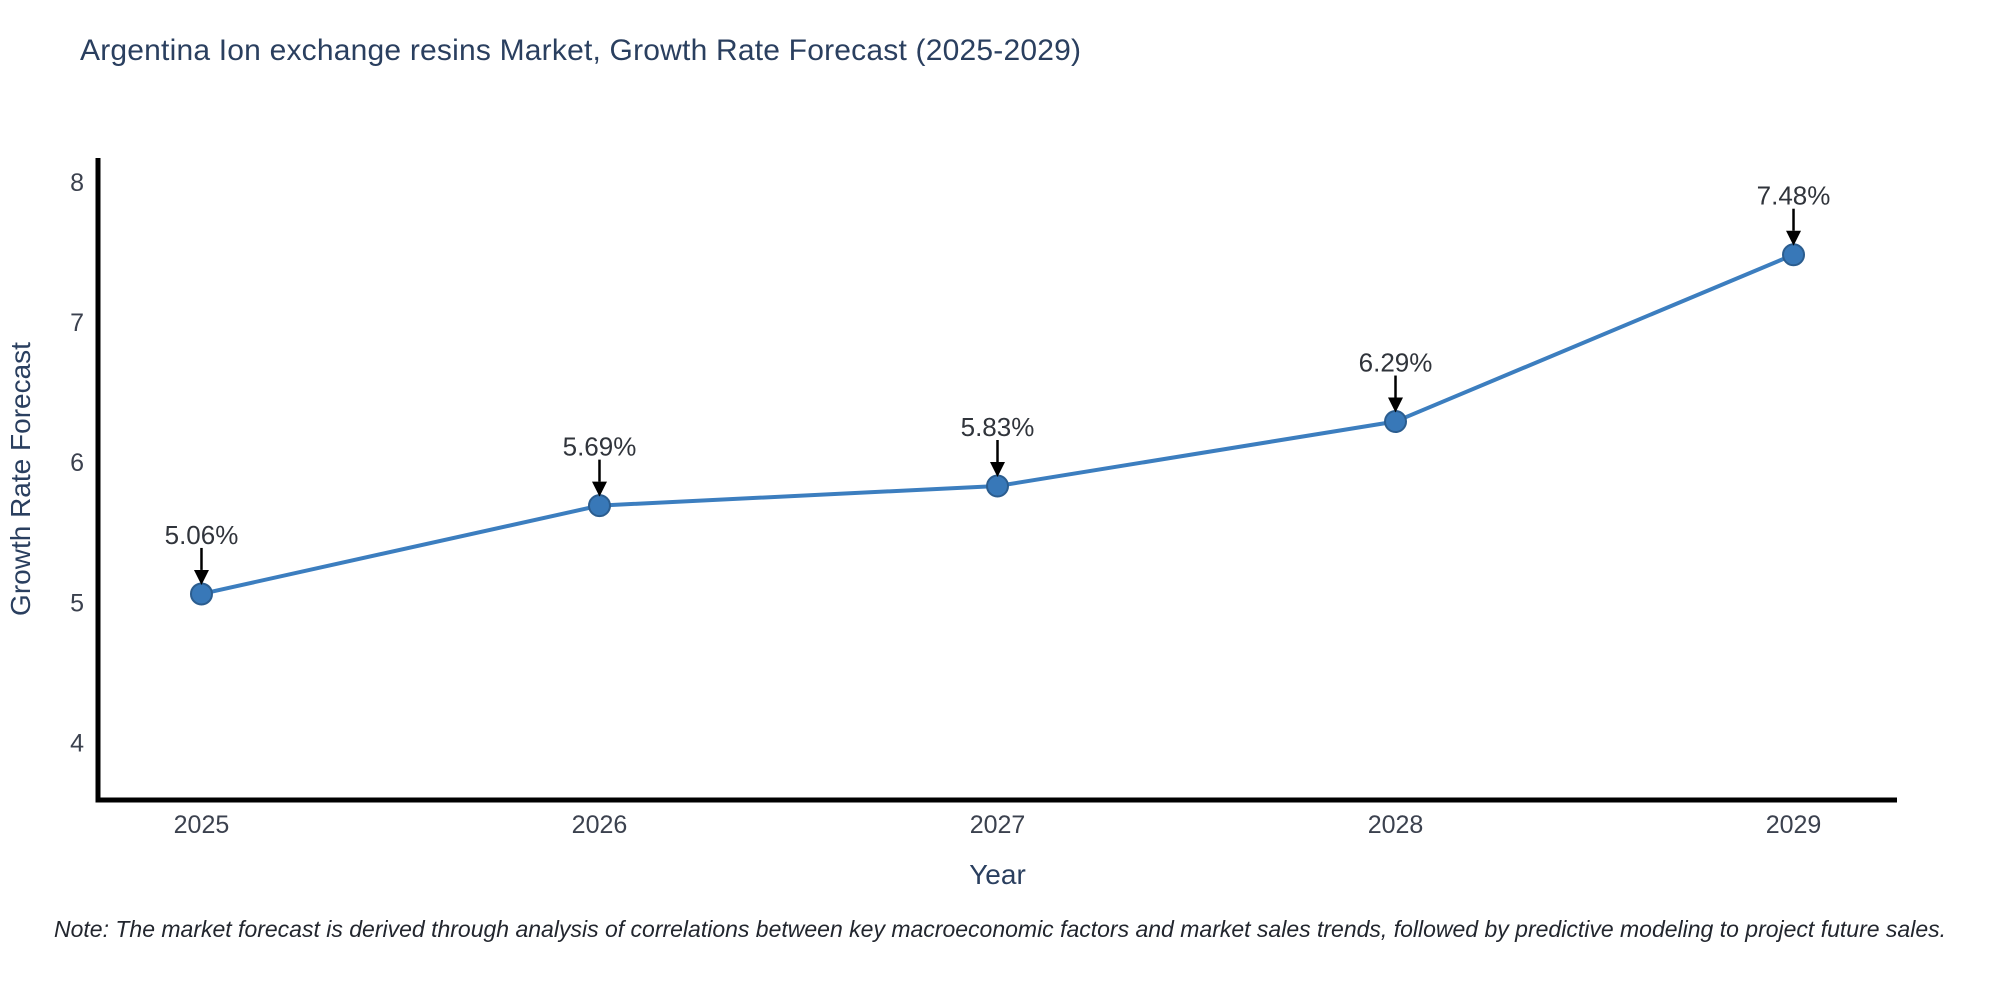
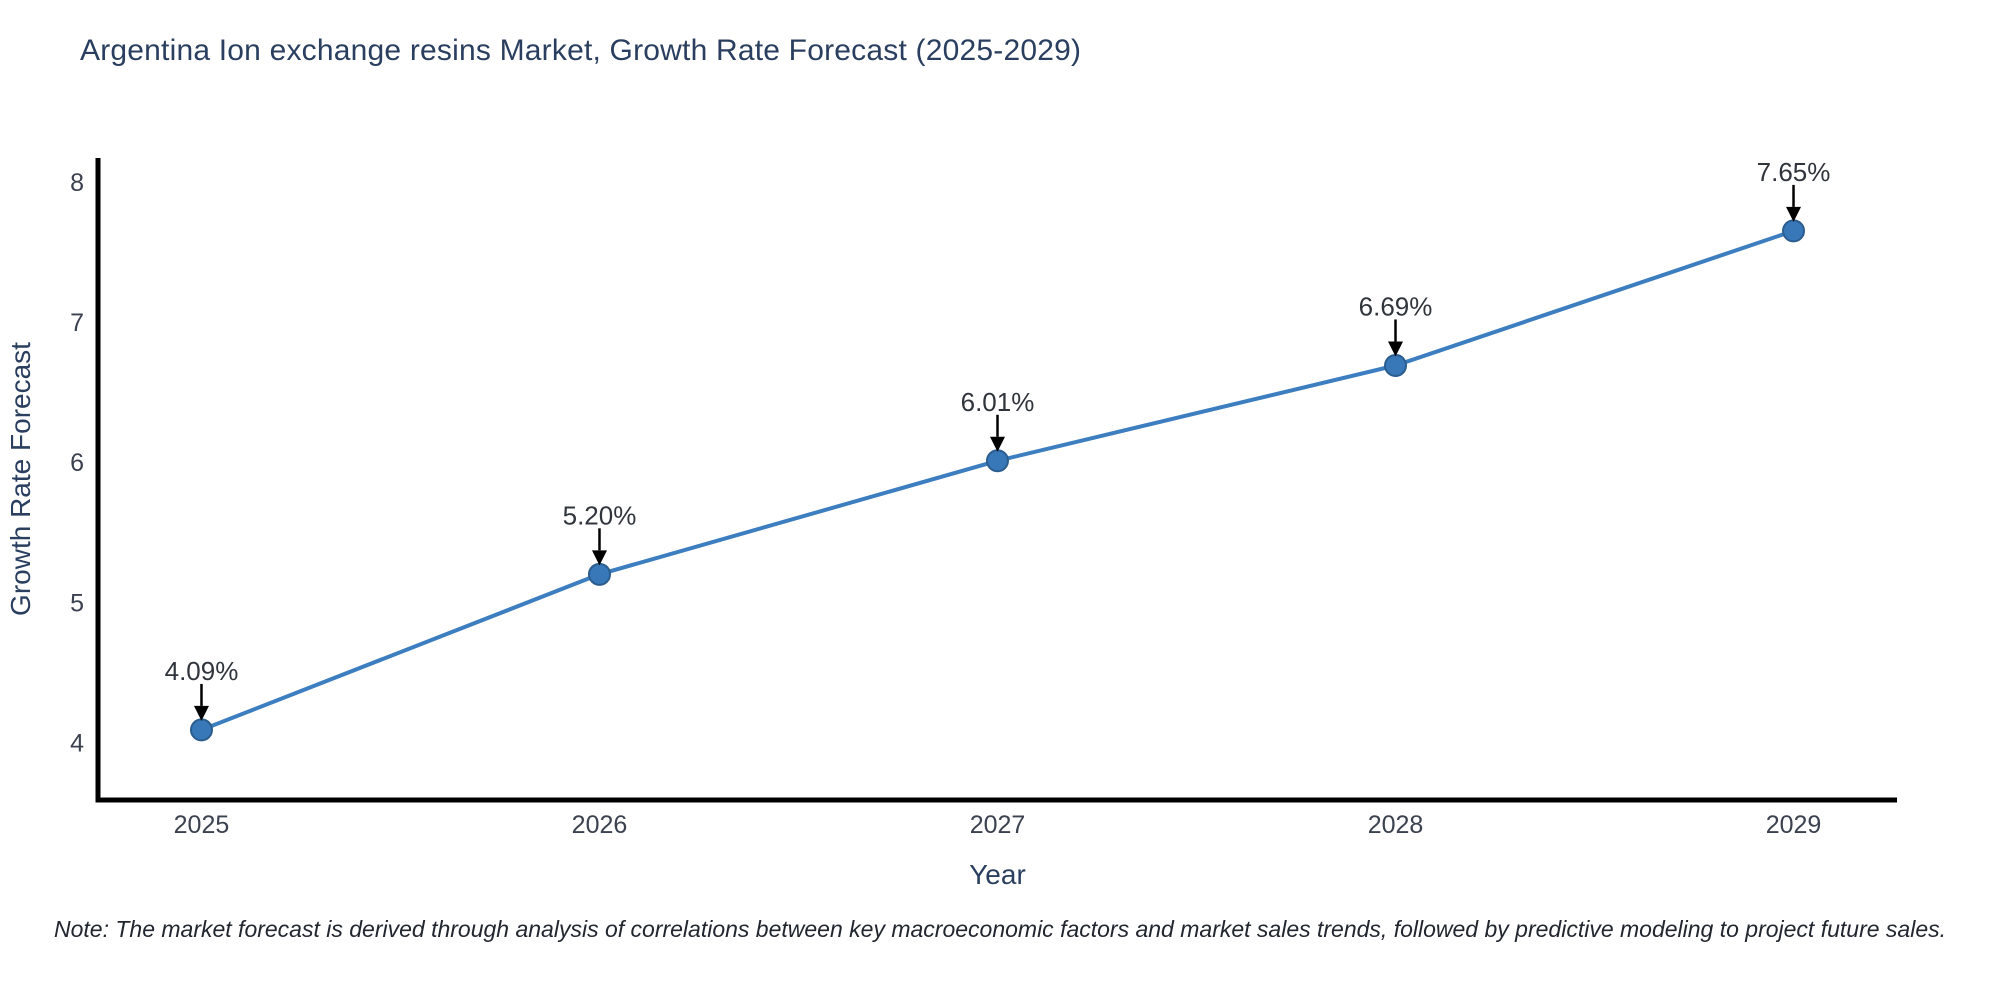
2025: 5.06% -> 4.09%
2026: 5.69% -> 5.20%
2027: 5.83% -> 6.01%
2028: 6.29% -> 6.69%
2029: 7.48% -> 7.65%
